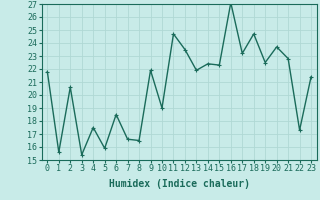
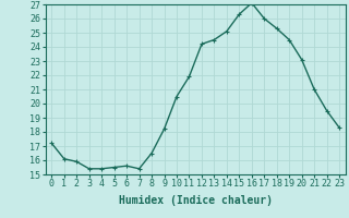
0: 21.8 -> 17.2
1: 15.6 -> 16.1
2: 20.6 -> 15.9
4: 17.5 -> 15.4
5: 15.9 -> 15.5
6: 18.5 -> 15.6
7: 16.6 -> 15.4
9: 21.9 -> 18.2
10: 19.0 -> 20.5
11: 24.7 -> 21.9
12: 23.5 -> 24.2
13: 21.9 -> 24.5
14: 22.4 -> 25.1
15: 22.3 -> 26.3
17: 23.2 -> 26.0
18: 24.7 -> 25.3
19: 22.5 -> 24.5
20: 23.7 -> 23.1
21: 22.8 -> 21.0
22: 17.3 -> 19.5
23: 21.4 -> 18.3
